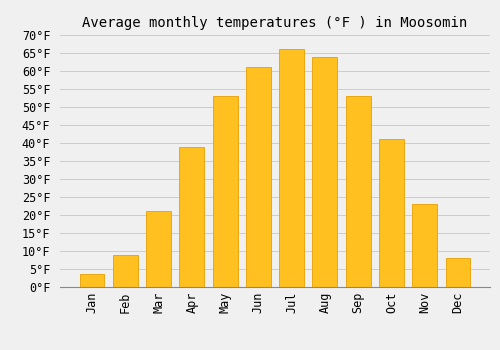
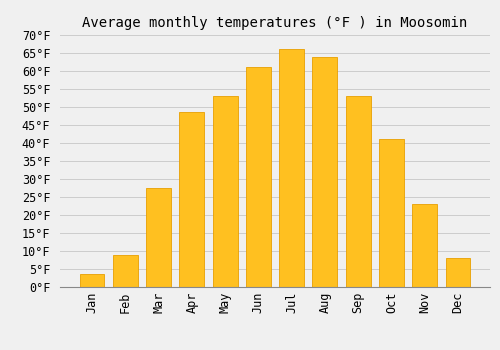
Mar: 21.0°F -> 27.5°F
Apr: 39.0°F -> 48.5°F
